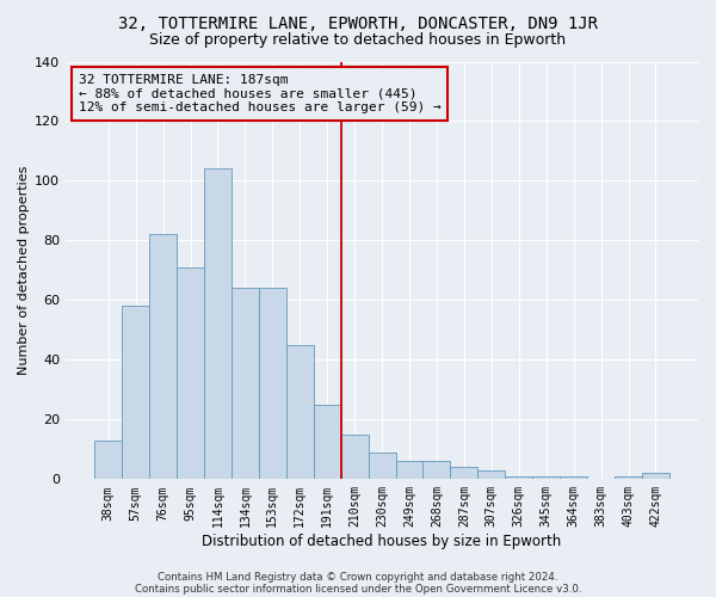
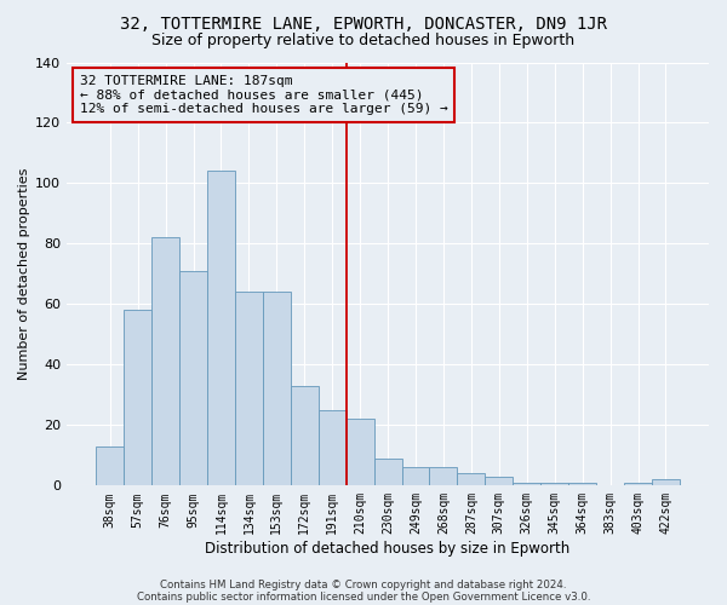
172sqm: 45 -> 33
210sqm: 15 -> 22
